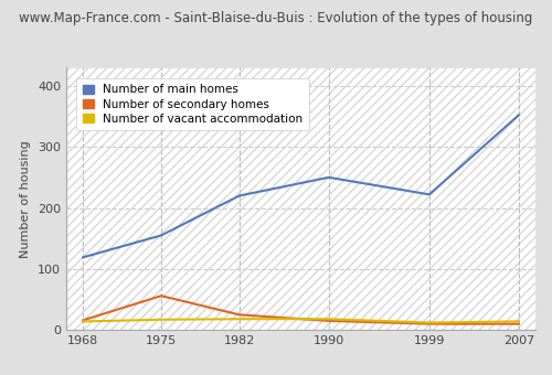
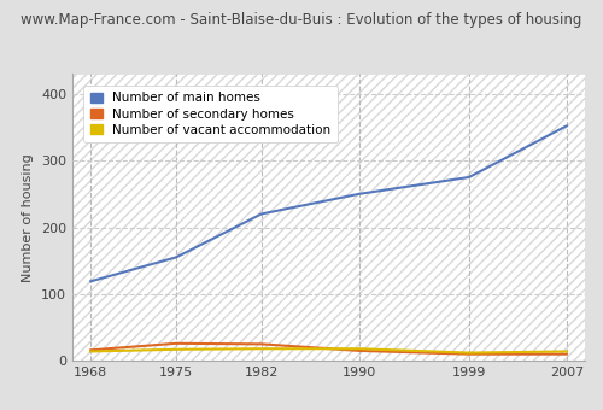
Number of secondary homes/1975: 56 -> 26
Number of main homes/1999: 222 -> 275
